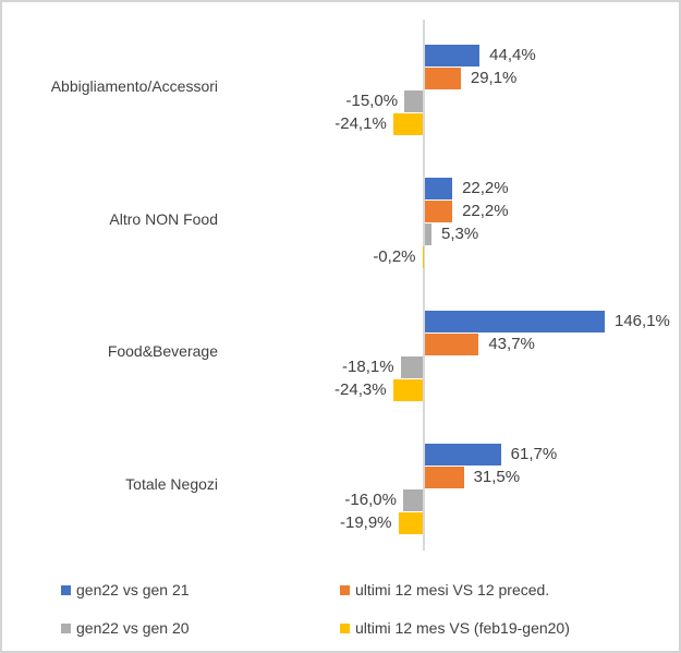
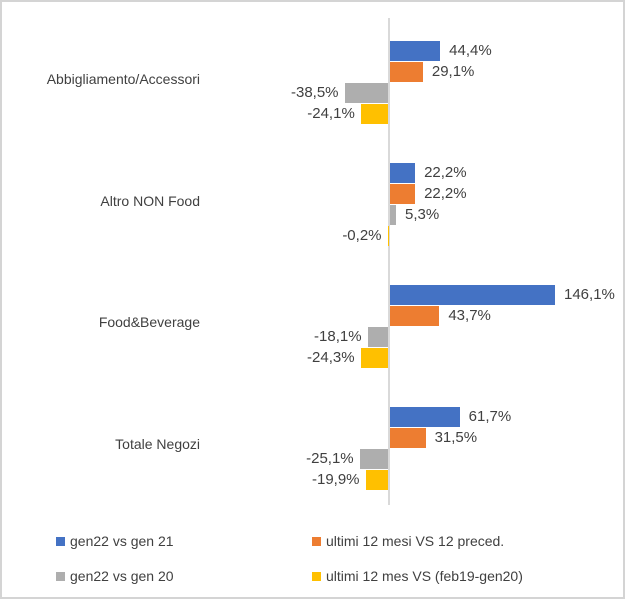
gen22 vs gen 20/Abbigliamento/Accessori: -15,0% -> -38,5%
gen22 vs gen 20/Totale Negozi: -16,0% -> -25,1%
